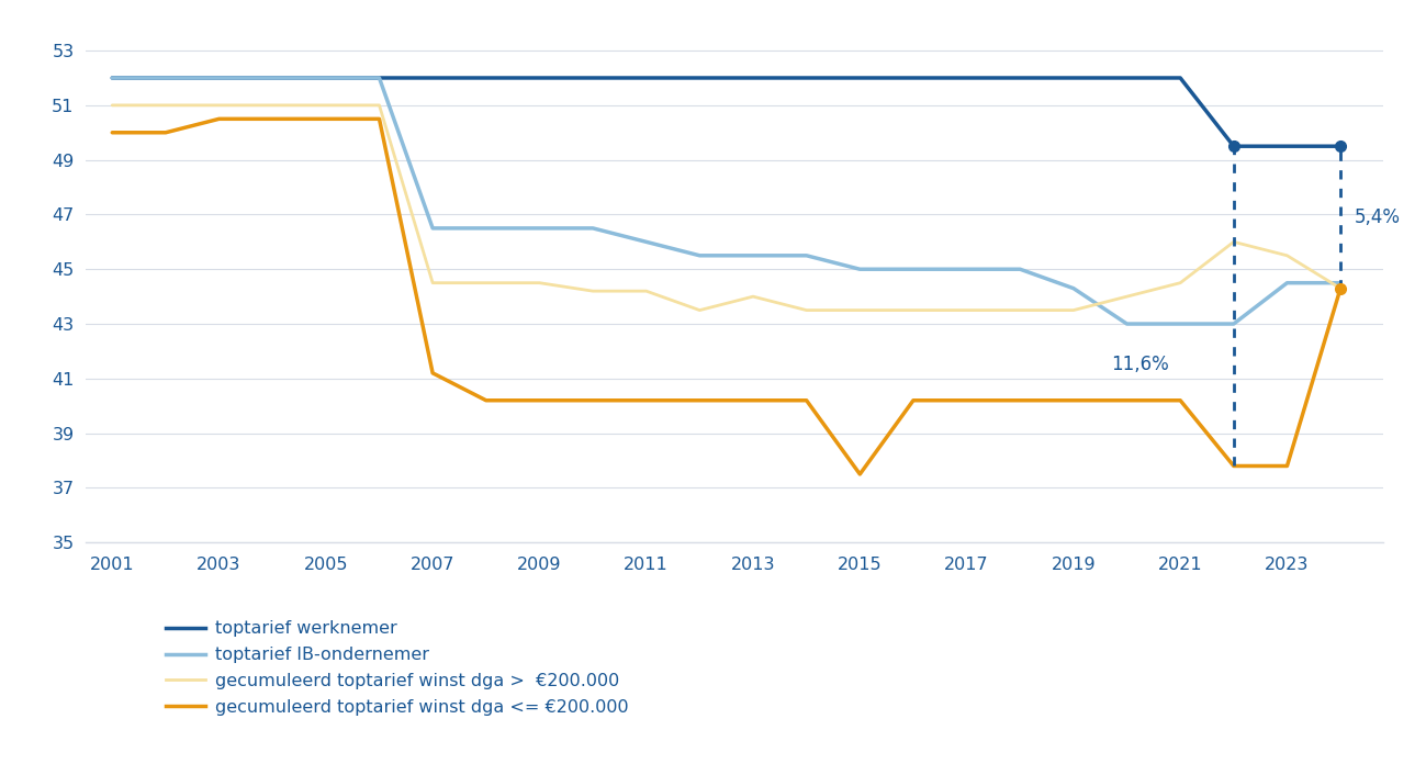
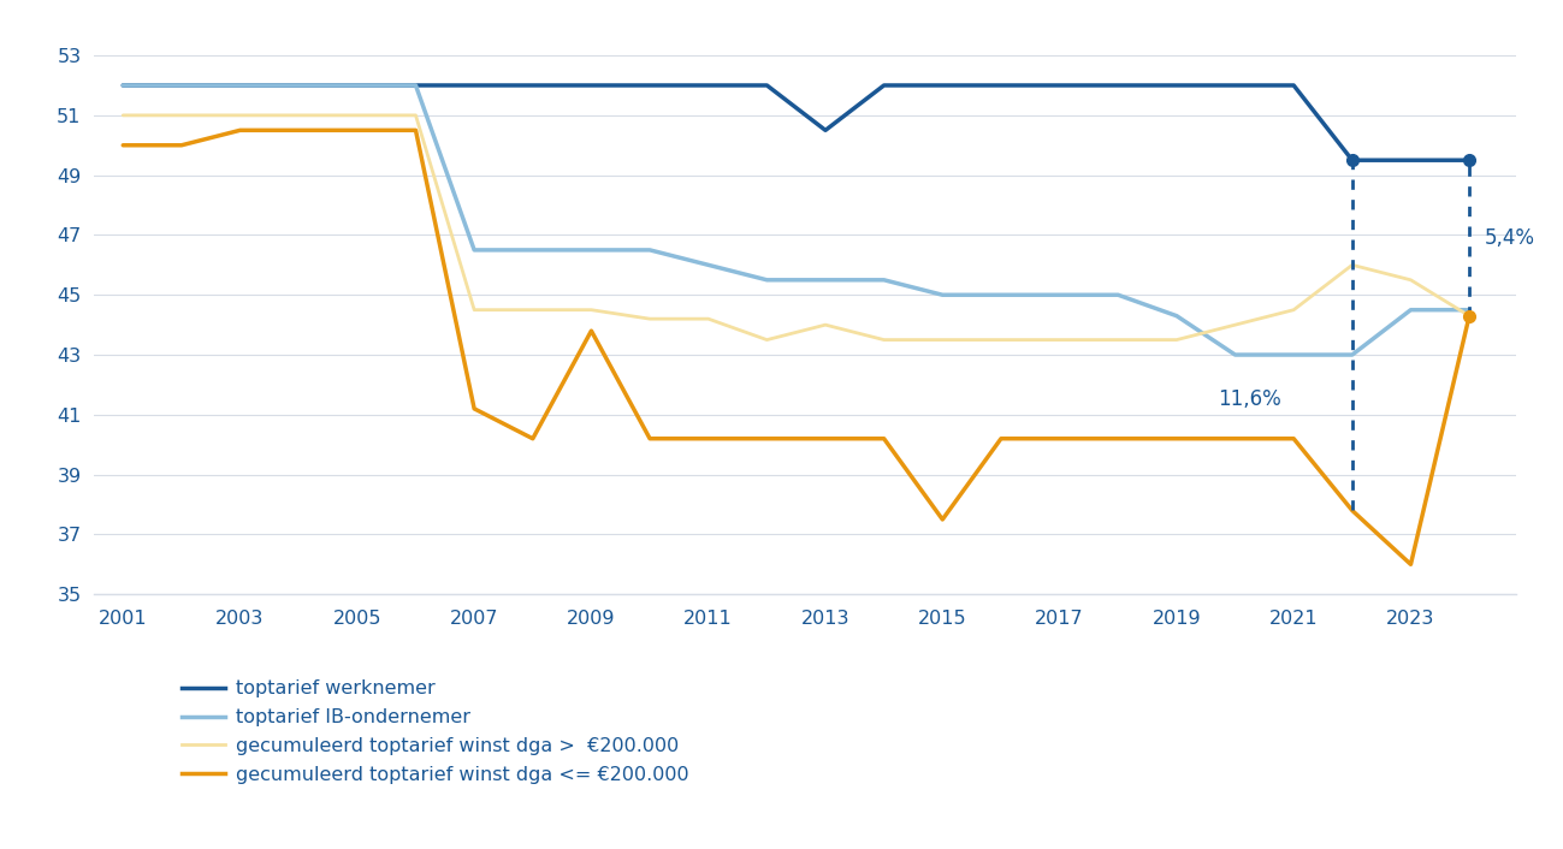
gecumuleerd toptarief winst dga <= €200.000/2009: 40.2 -> 43.8
toptarief werknemer/2013: 52.0 -> 50.5
gecumuleerd toptarief winst dga <= €200.000/2023: 37.8 -> 36.0
